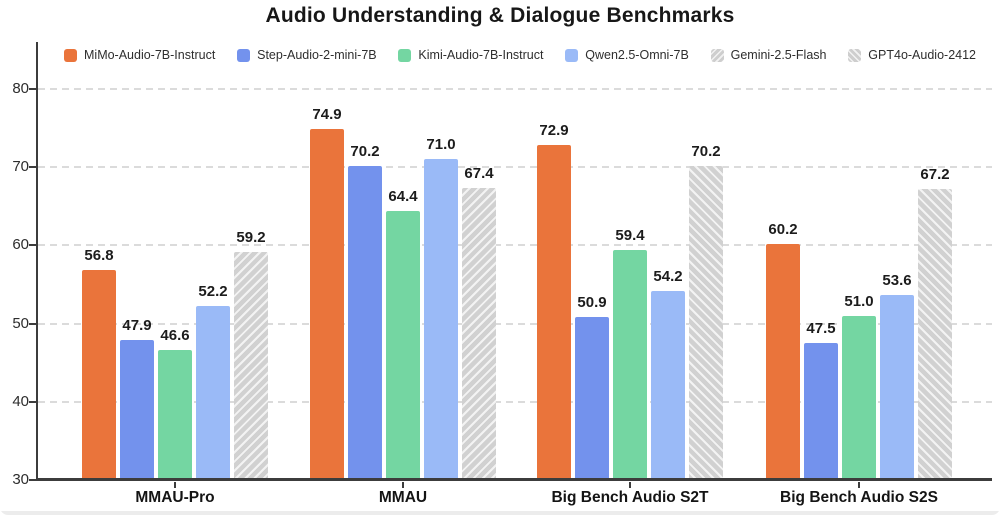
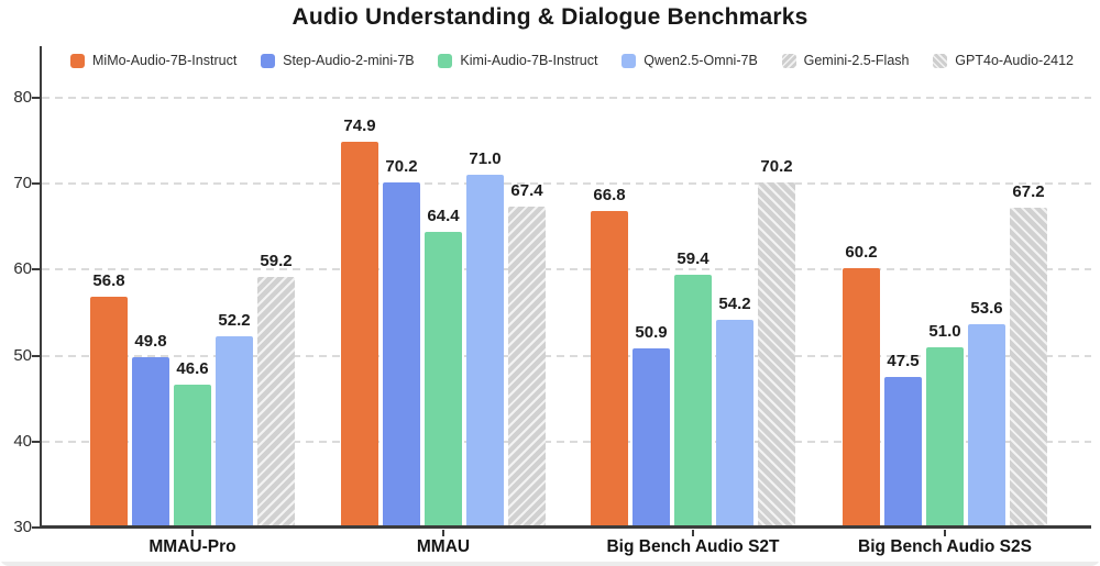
Step-Audio-2-mini-7B/MMAU-Pro: 47.9 -> 49.8
MiMo-Audio-7B-Instruct/Big Bench Audio S2T: 72.9 -> 66.8
